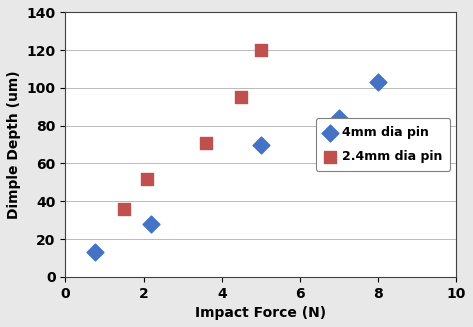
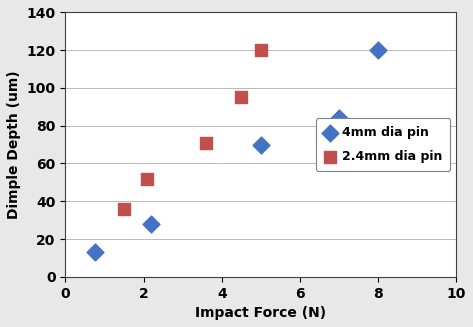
4mm dia pin/8: 103 -> 120
